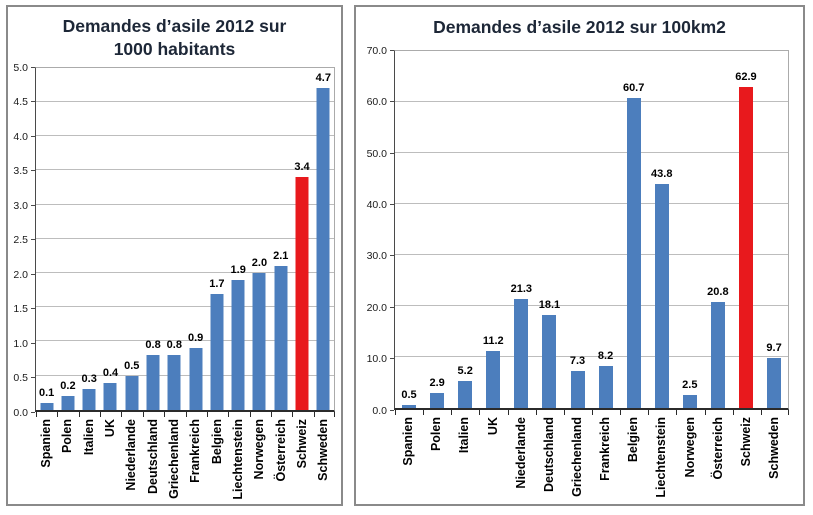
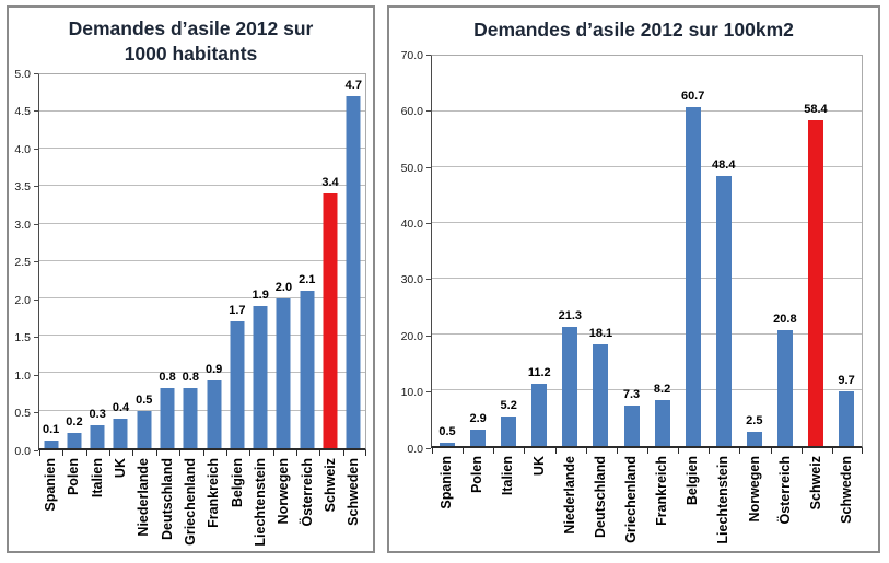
Demandes d’asile 2012 sur 100km2/Liechtenstein: 43.8 -> 48.4
Demandes d’asile 2012 sur 100km2/Schweiz: 62.9 -> 58.4
